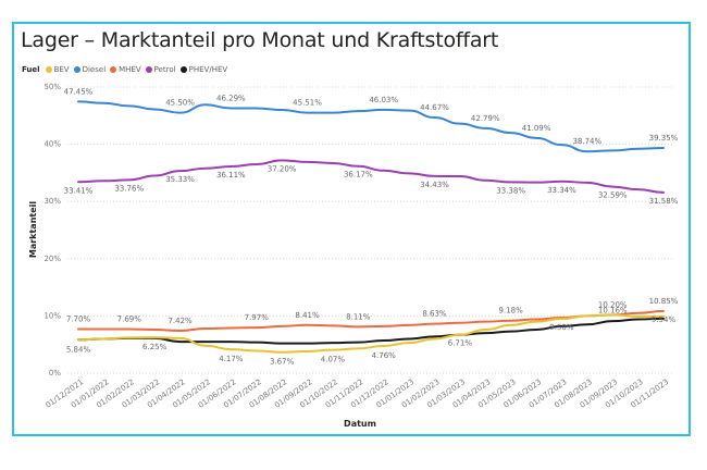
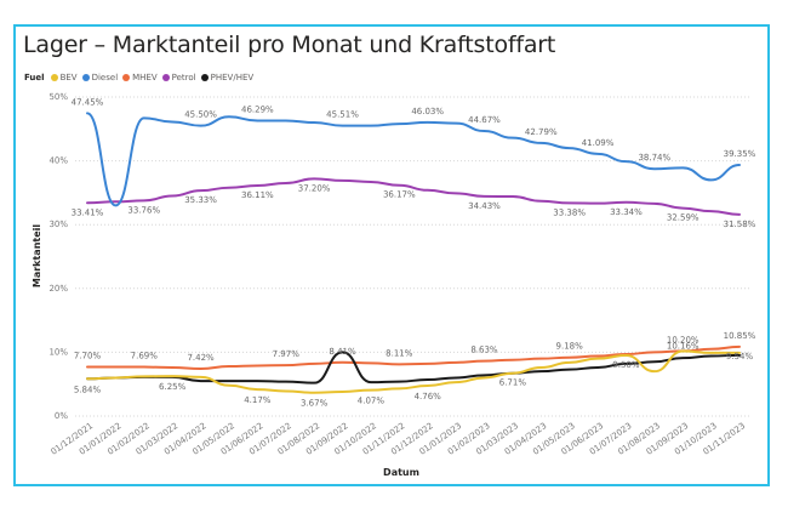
Diesel/01/01/2022: 47% -> 33%
PHEV/HEV/01/09/2022: 5% -> 10%
BEV/01/08/2023: 10% -> 7%
Diesel/01/10/2023: 39% -> 37%
